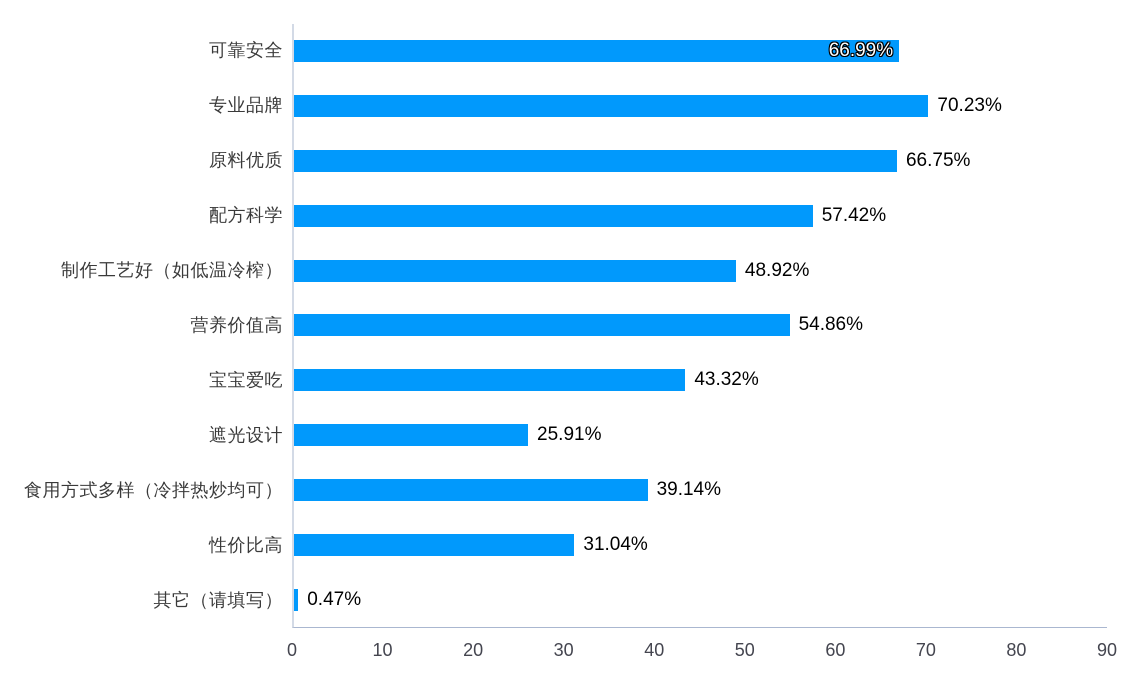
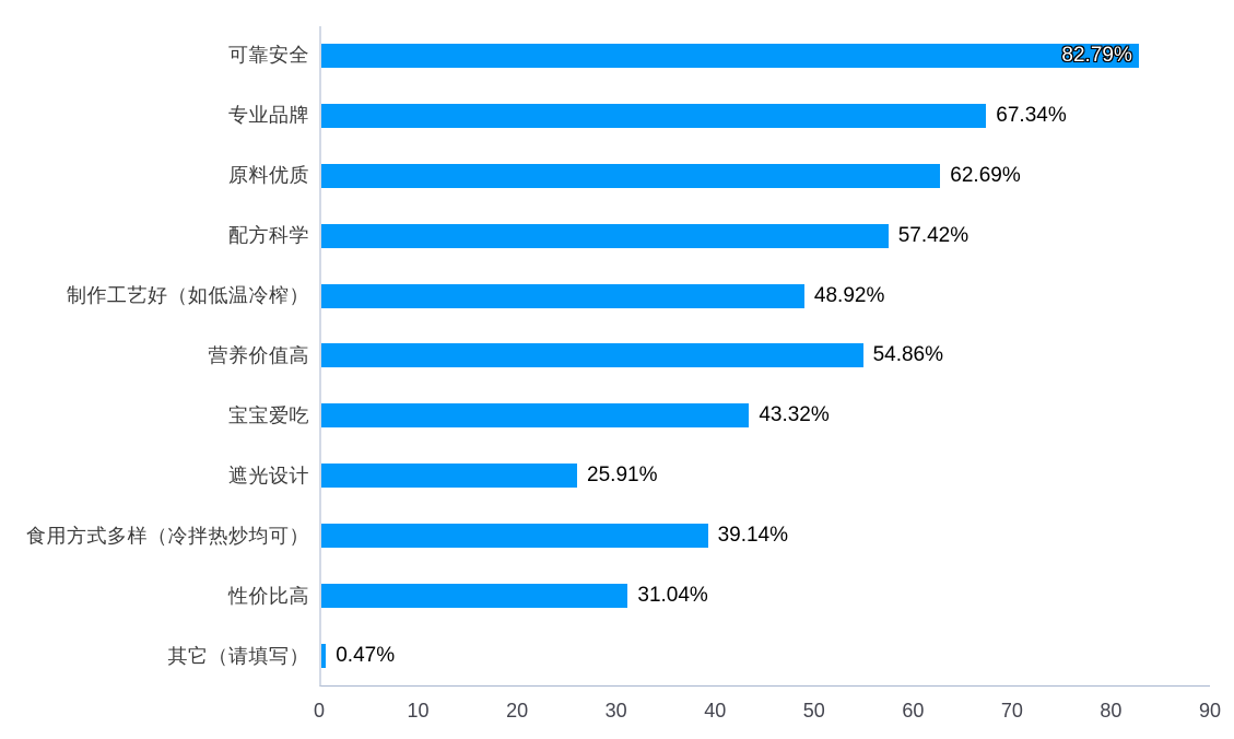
可靠安全: 66.99% -> 82.79%
专业品牌: 70.23% -> 67.34%
原料优质: 66.75% -> 62.69%
